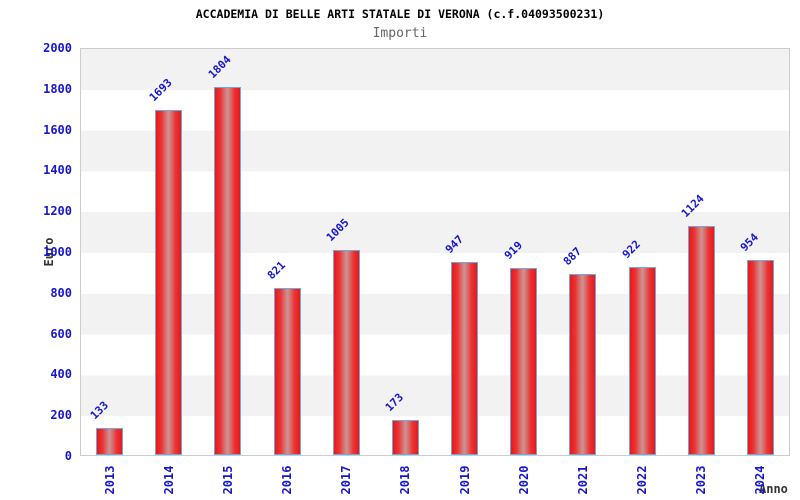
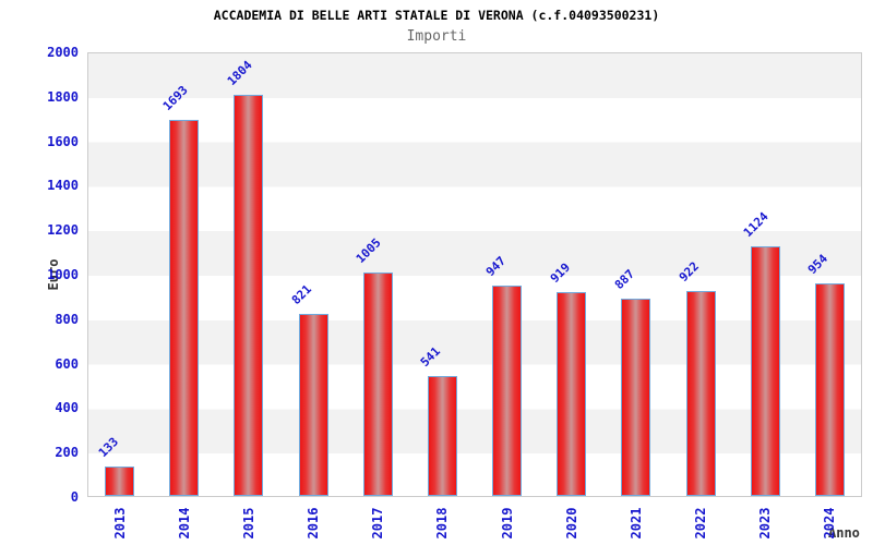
2018: 173 -> 541
